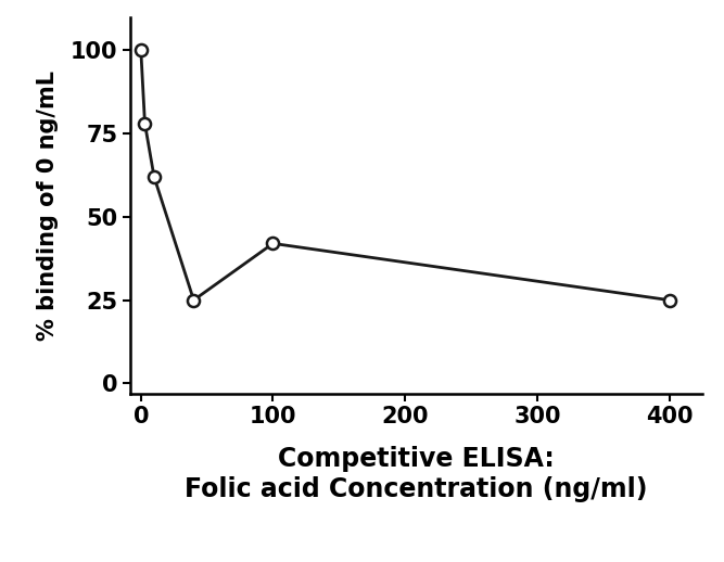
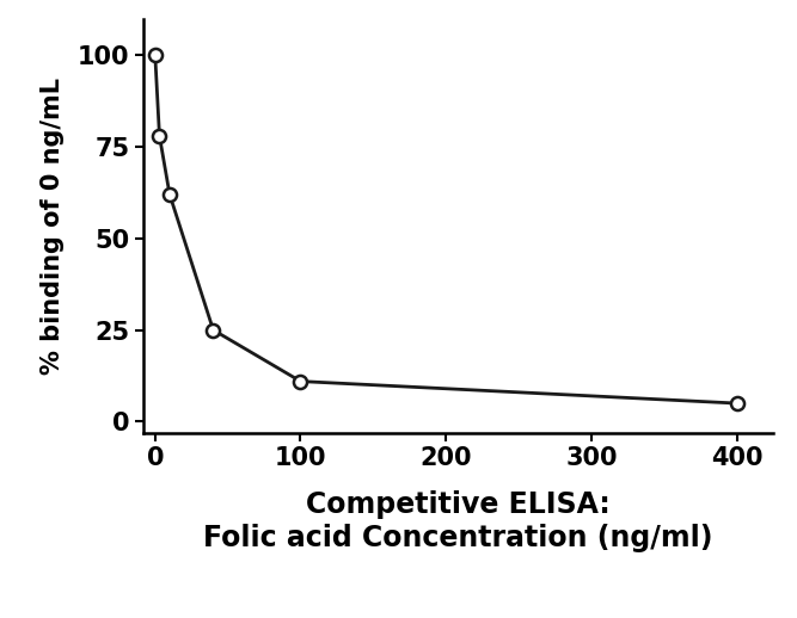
100: 42 -> 11
400: 25 -> 5
